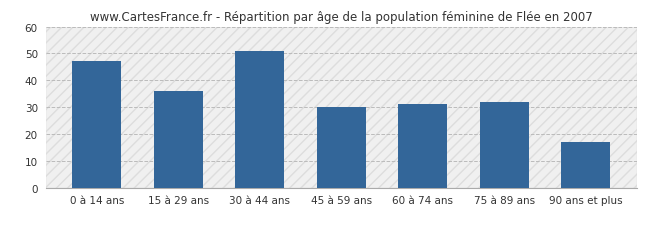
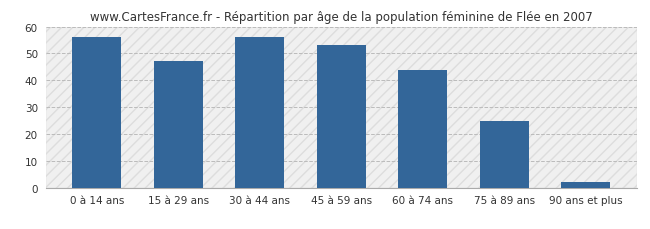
0 à 14 ans: 47 -> 56
15 à 29 ans: 36 -> 47
30 à 44 ans: 51 -> 56
45 à 59 ans: 30 -> 53
60 à 74 ans: 31 -> 44
75 à 89 ans: 32 -> 25
90 ans et plus: 17 -> 2
